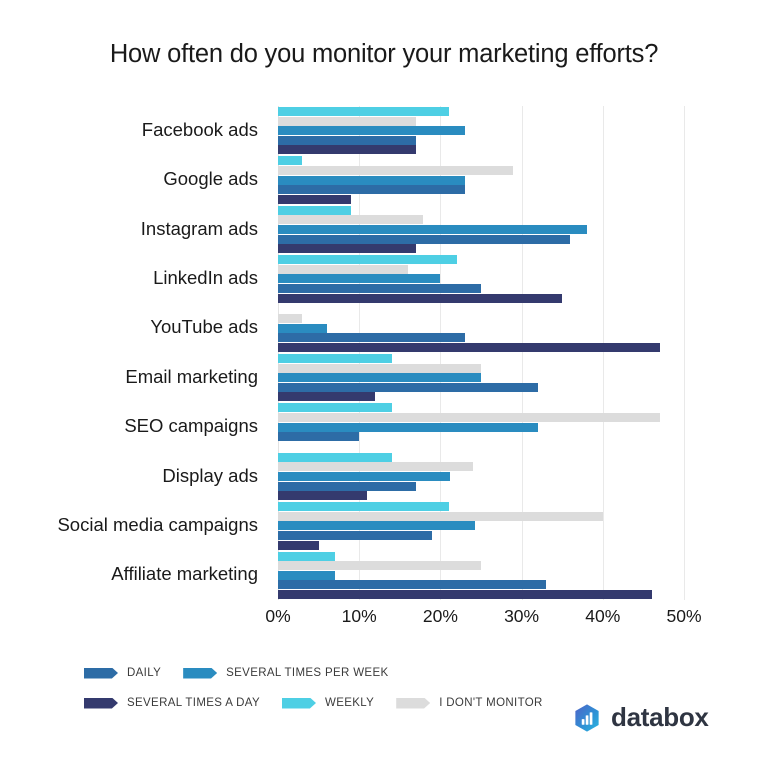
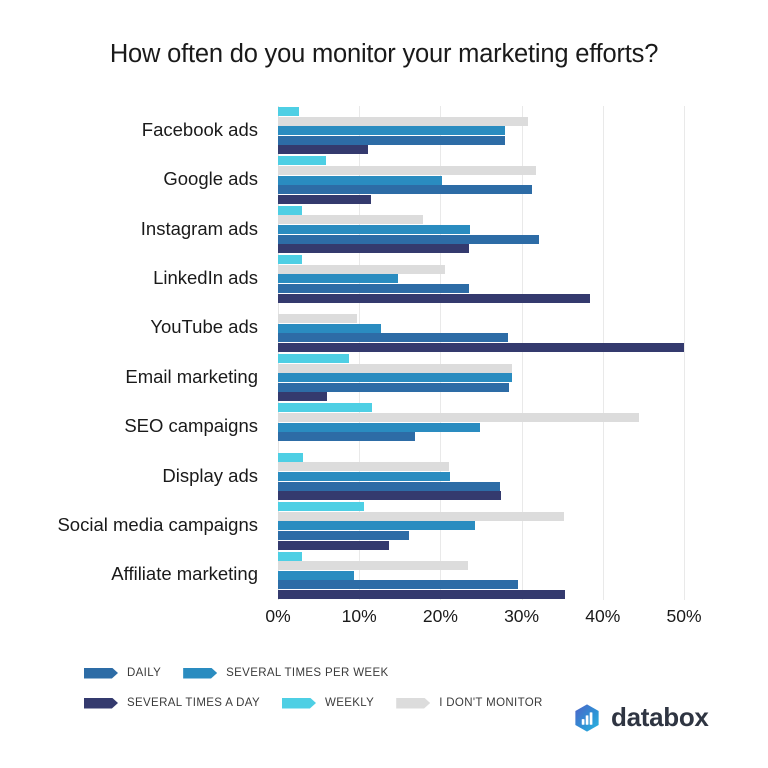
WEEKLY/Facebook ads: 21% -> 3%
I DON'T MONITOR/Facebook ads: 17% -> 31%
SEVERAL TIMES PER WEEK/Facebook ads: 23% -> 28%
DAILY/Facebook ads: 17% -> 28%
SEVERAL TIMES A DAY/Facebook ads: 17% -> 11%
WEEKLY/Google ads: 3% -> 6%
I DON'T MONITOR/Google ads: 29% -> 32%
SEVERAL TIMES PER WEEK/Google ads: 23% -> 20%
DAILY/Google ads: 23% -> 31%
SEVERAL TIMES A DAY/Google ads: 9% -> 12%
WEEKLY/Instagram ads: 9% -> 3%
SEVERAL TIMES PER WEEK/Instagram ads: 38% -> 24%
DAILY/Instagram ads: 36% -> 32%
SEVERAL TIMES A DAY/Instagram ads: 17% -> 24%
WEEKLY/LinkedIn ads: 22% -> 3%
I DON'T MONITOR/LinkedIn ads: 16% -> 21%
SEVERAL TIMES PER WEEK/LinkedIn ads: 20% -> 15%
DAILY/LinkedIn ads: 25% -> 24%
SEVERAL TIMES A DAY/LinkedIn ads: 35% -> 38%
I DON'T MONITOR/YouTube ads: 3% -> 10%
SEVERAL TIMES PER WEEK/YouTube ads: 6% -> 13%
DAILY/YouTube ads: 23% -> 28%
SEVERAL TIMES A DAY/YouTube ads: 47% -> 50%
WEEKLY/Email marketing: 14% -> 9%
I DON'T MONITOR/Email marketing: 25% -> 29%
SEVERAL TIMES PER WEEK/Email marketing: 25% -> 29%
DAILY/Email marketing: 32% -> 28%
SEVERAL TIMES A DAY/Email marketing: 12% -> 6%
WEEKLY/SEO campaigns: 14% -> 12%
I DON'T MONITOR/SEO campaigns: 47% -> 44%
SEVERAL TIMES PER WEEK/SEO campaigns: 32% -> 25%
DAILY/SEO campaigns: 10% -> 17%
WEEKLY/Display ads: 14% -> 3%
I DON'T MONITOR/Display ads: 24% -> 21%
DAILY/Display ads: 17% -> 27%
SEVERAL TIMES A DAY/Display ads: 11% -> 28%
WEEKLY/Social media campaigns: 21% -> 11%
I DON'T MONITOR/Social media campaigns: 40% -> 35%
DAILY/Social media campaigns: 19% -> 16%
SEVERAL TIMES A DAY/Social media campaigns: 5% -> 14%
WEEKLY/Affiliate marketing: 7% -> 3%
I DON'T MONITOR/Affiliate marketing: 25% -> 23%
SEVERAL TIMES PER WEEK/Affiliate marketing: 7% -> 9%
DAILY/Affiliate marketing: 33% -> 30%
SEVERAL TIMES A DAY/Affiliate marketing: 46% -> 35%
